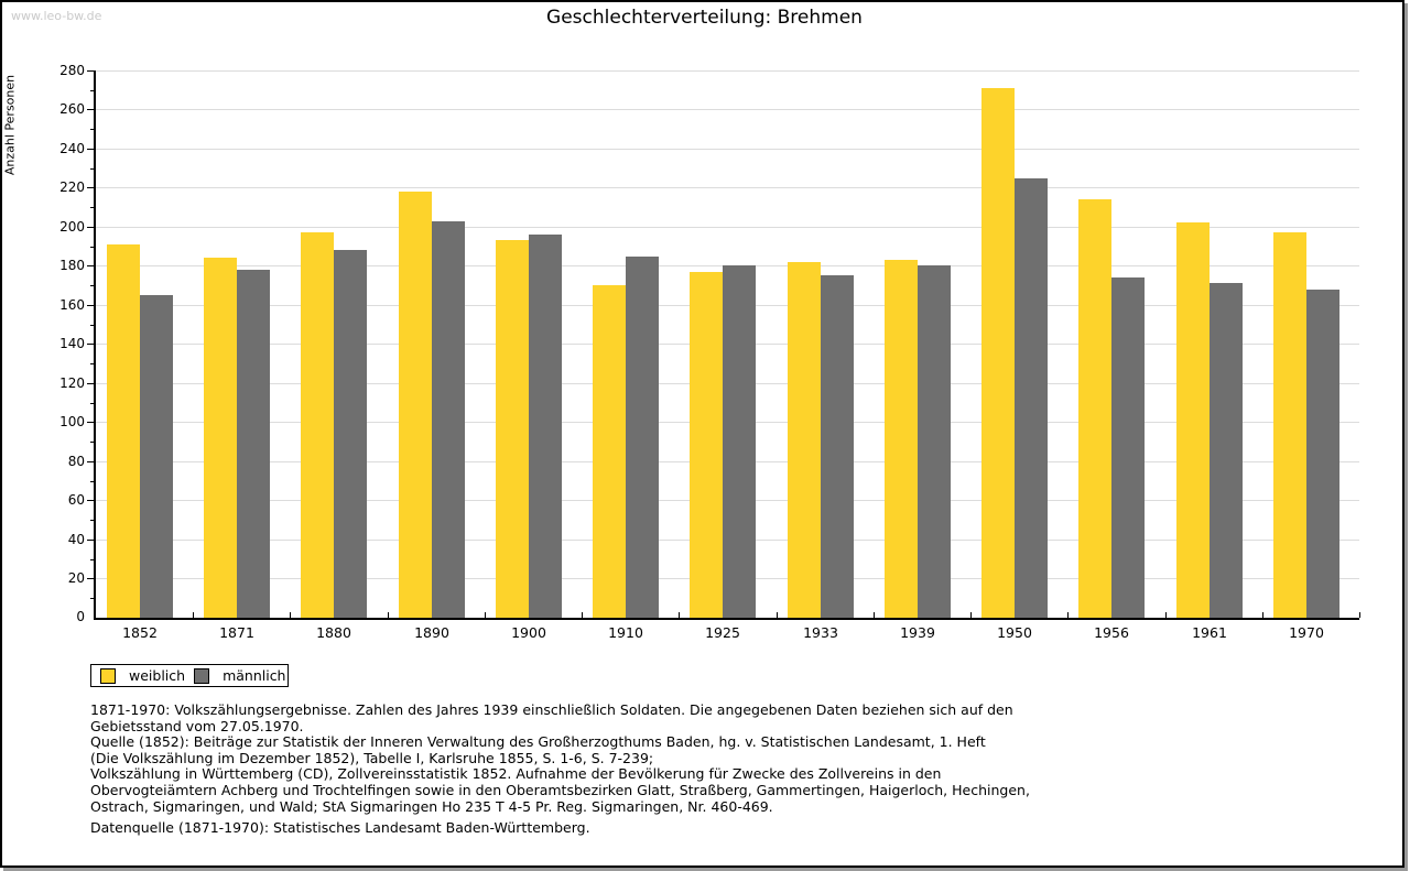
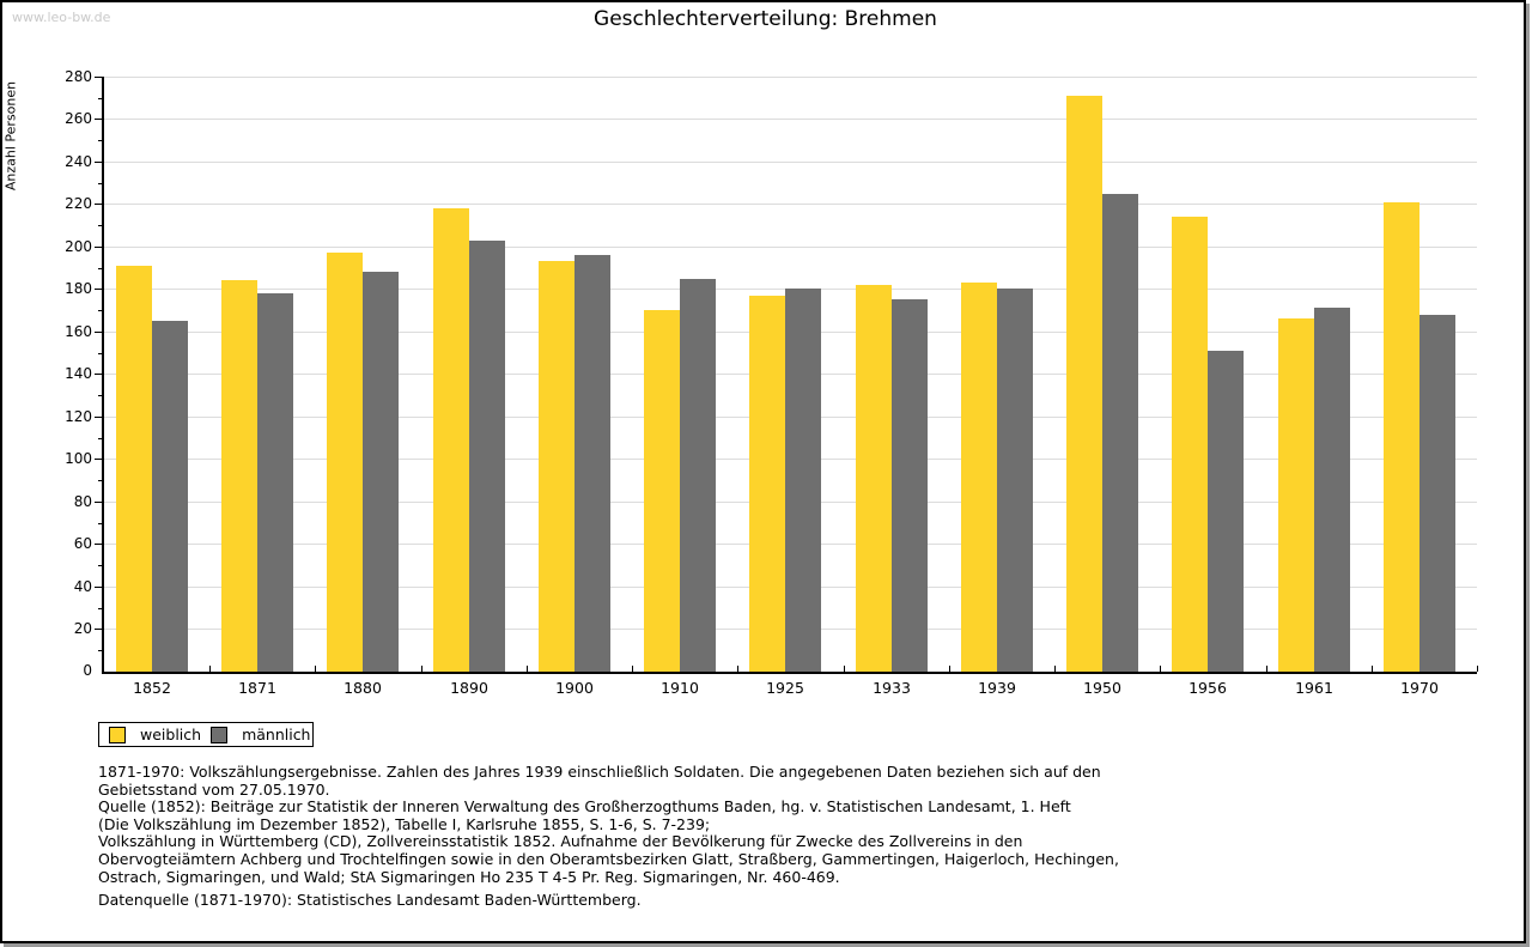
männlich/1956: 174 -> 151
weiblich/1961: 202 -> 166
weiblich/1970: 197 -> 221
